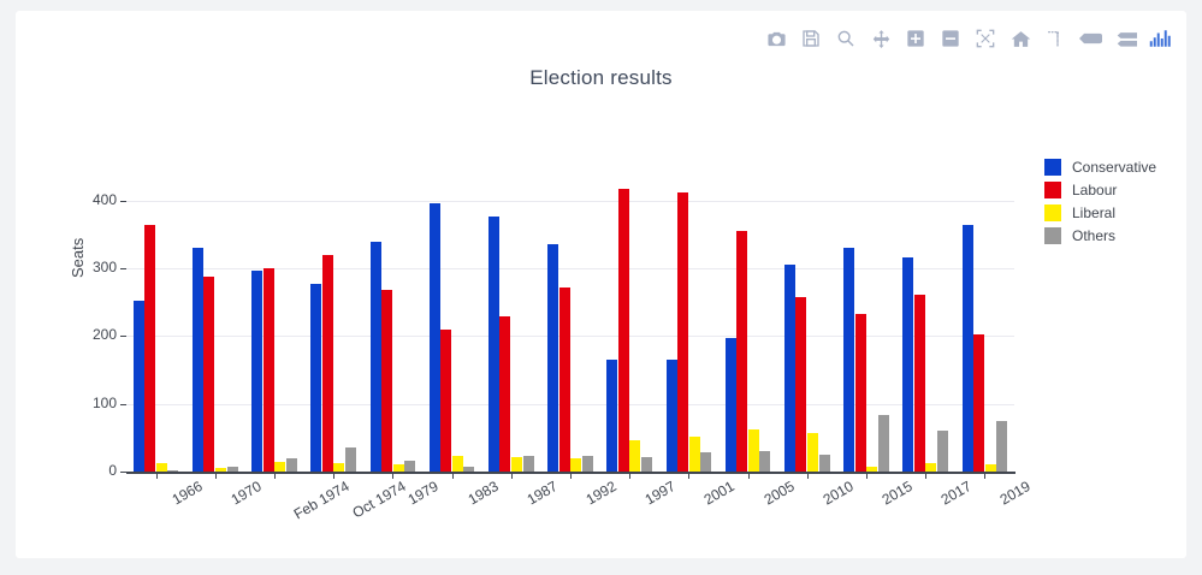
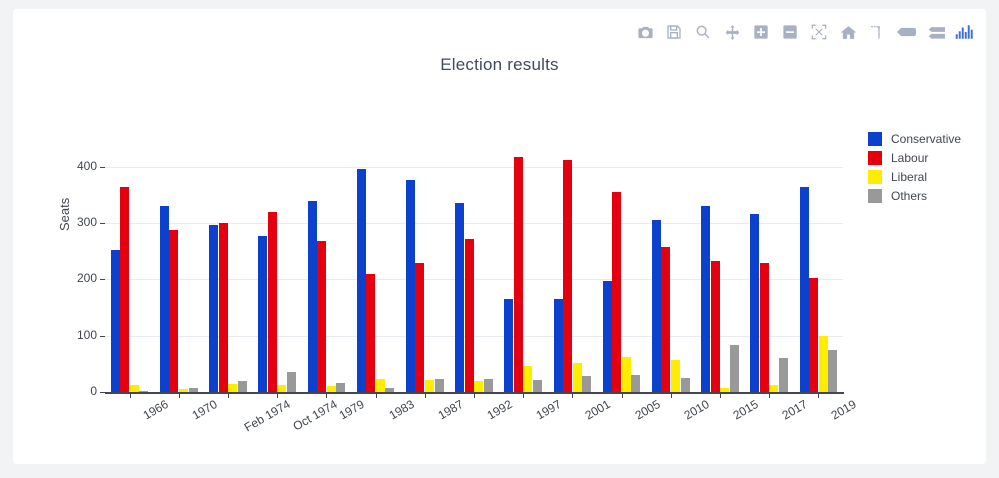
Labour/2017: 260 -> 230
Liberal/2019: 10 -> 100
